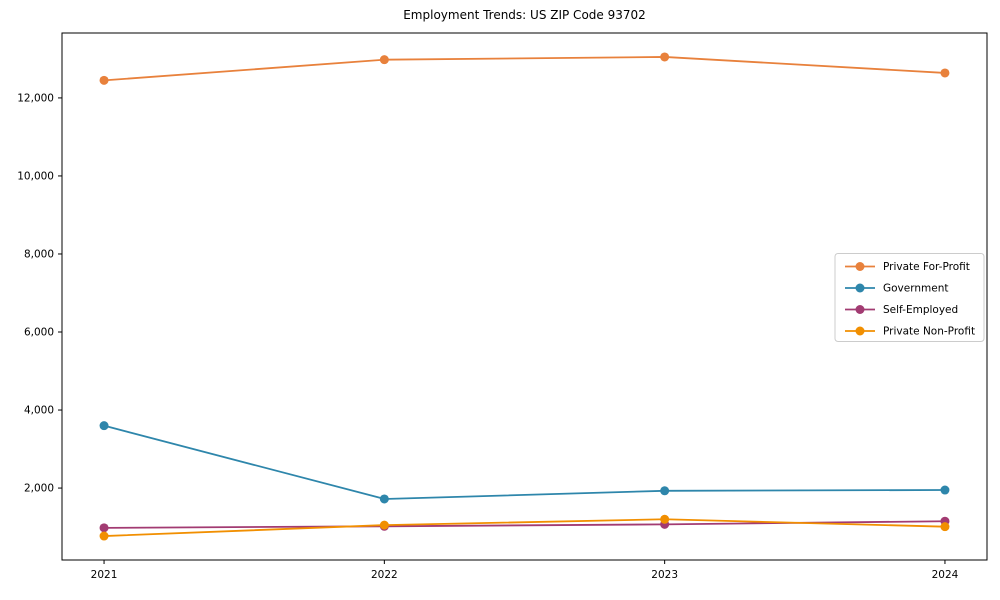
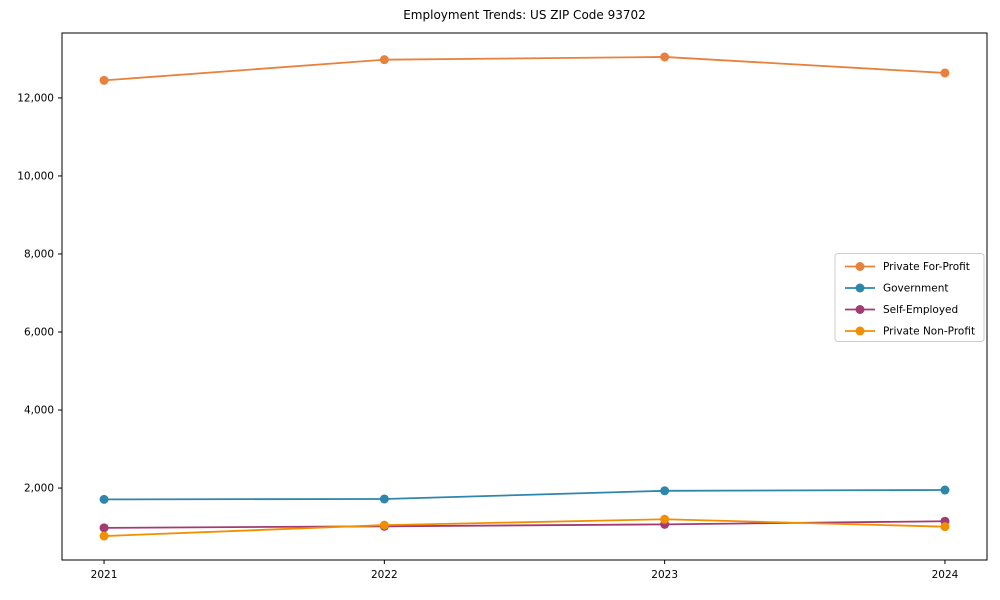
Government/2021: 3600 -> 1700
